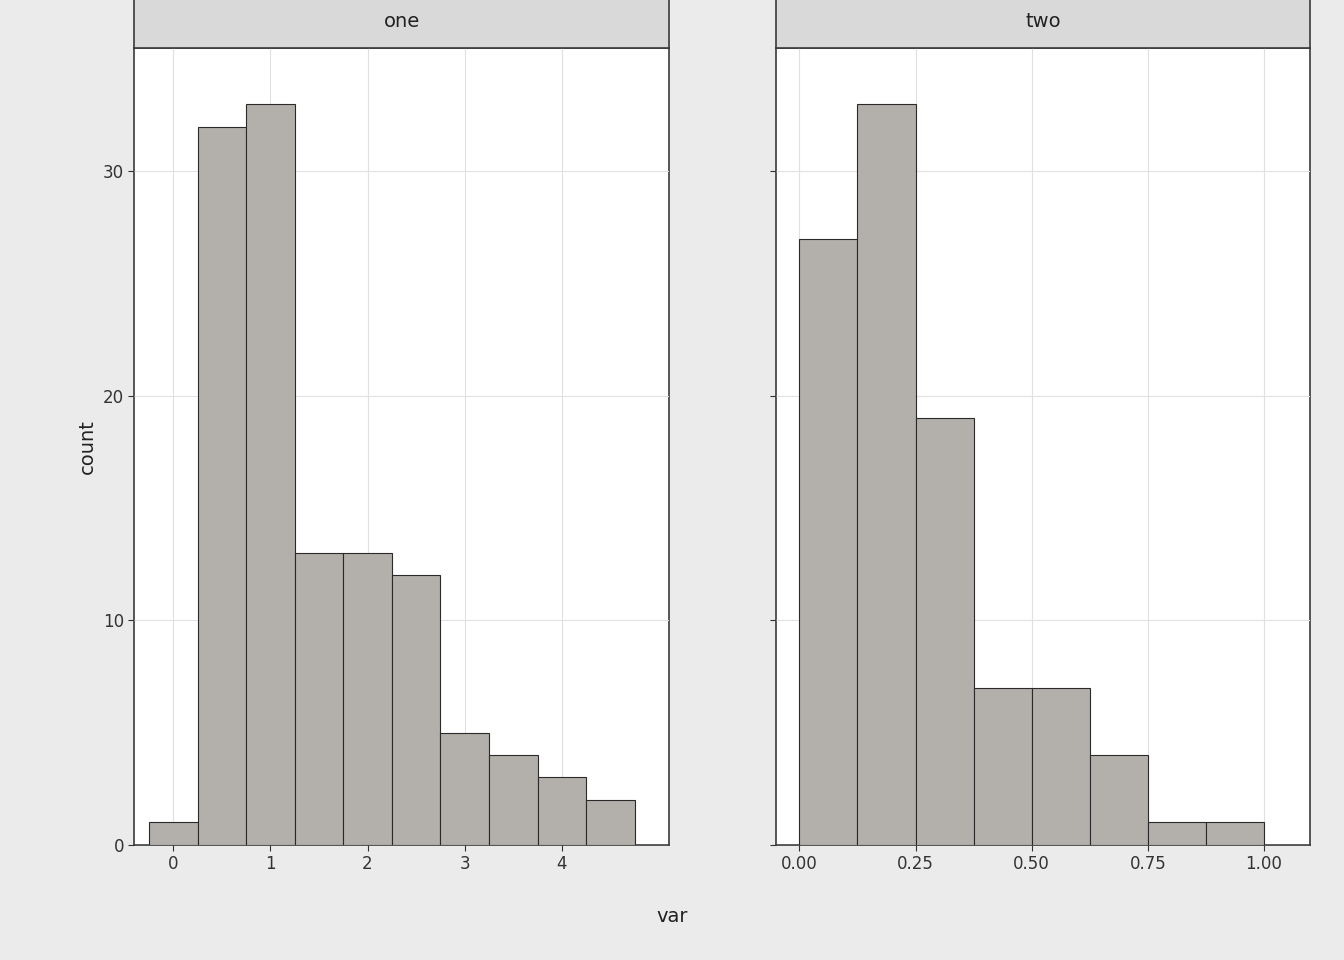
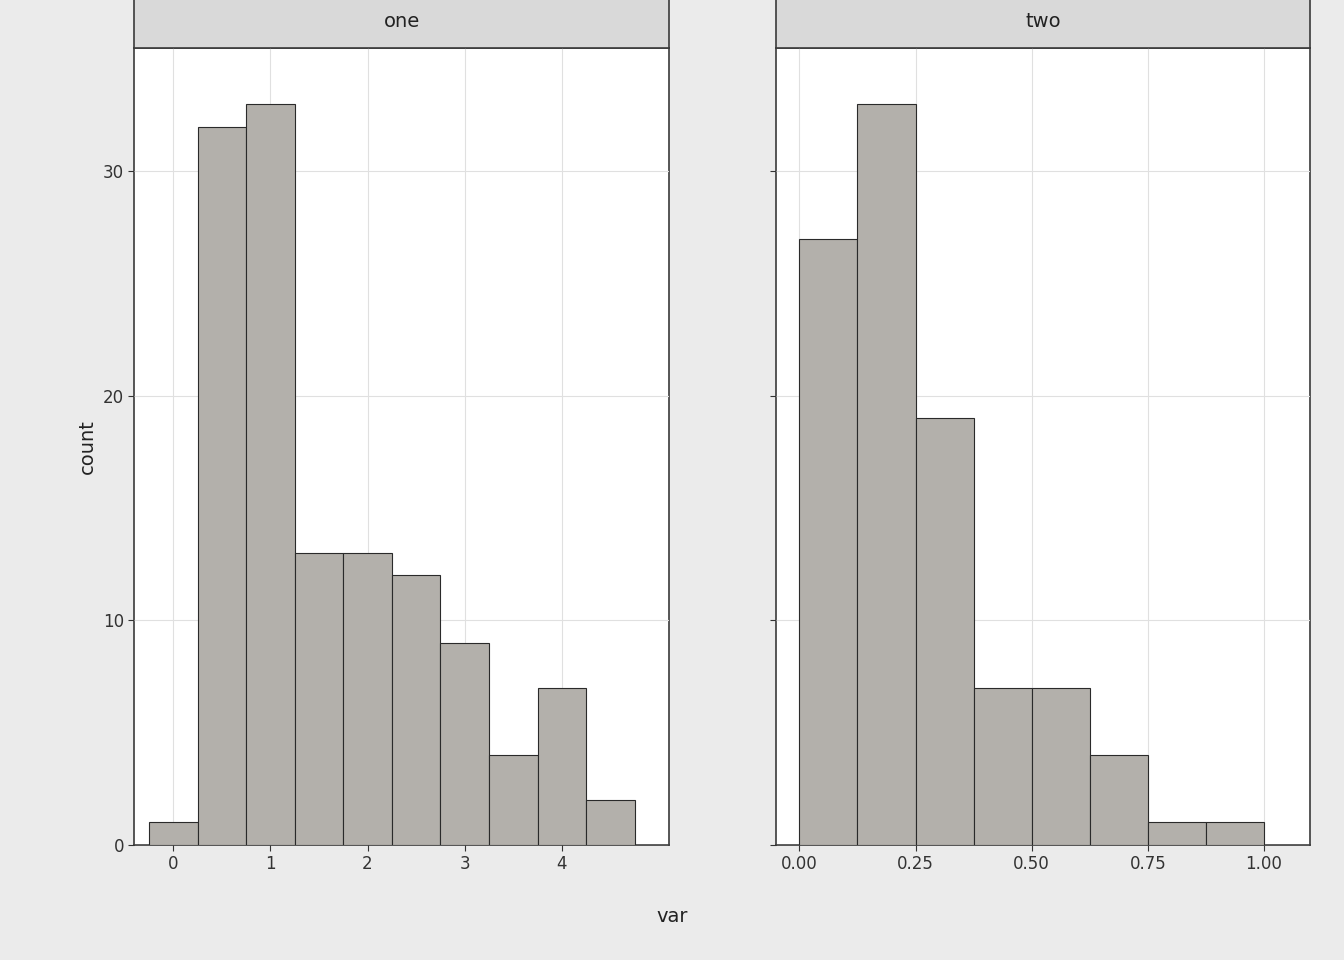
3: 5 -> 9
4: 3 -> 7
